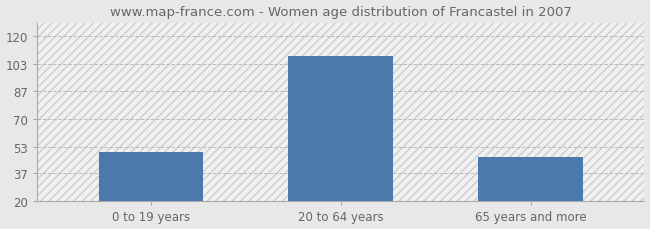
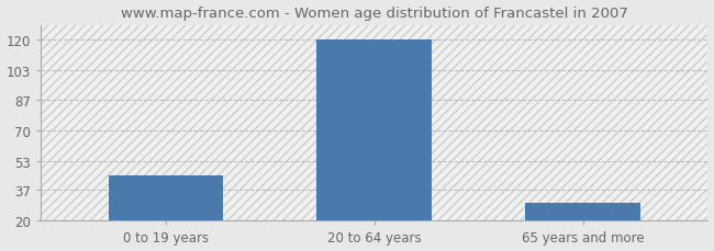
0 to 19 years: 50 -> 45
20 to 64 years: 108 -> 120
65 years and more: 47 -> 30
